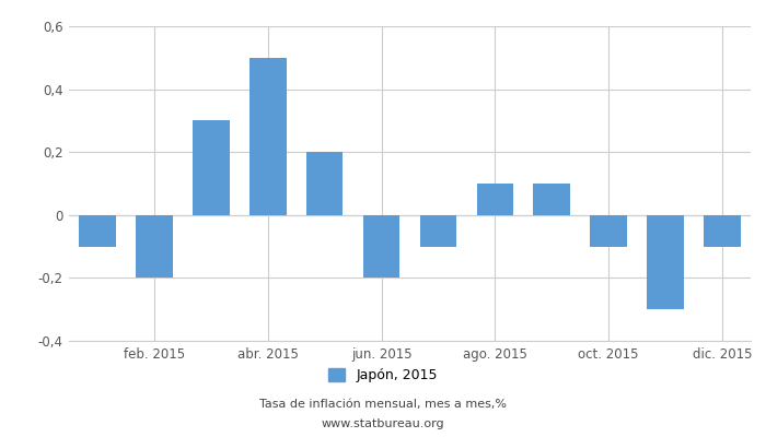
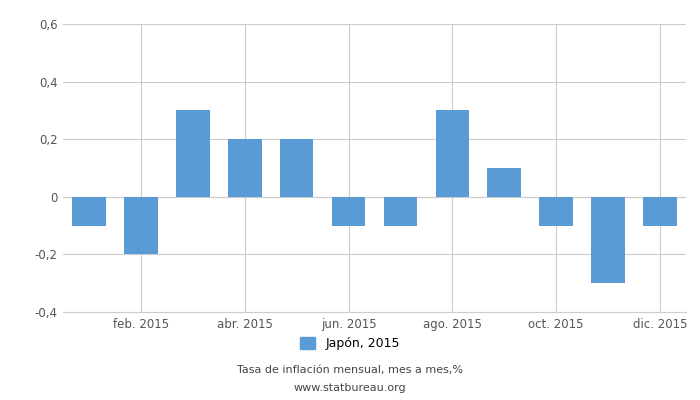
abr. 2015: 0,5 -> 0,2
jun. 2015: -0,2 -> -0,1
ago. 2015: 0,1 -> 0,3
